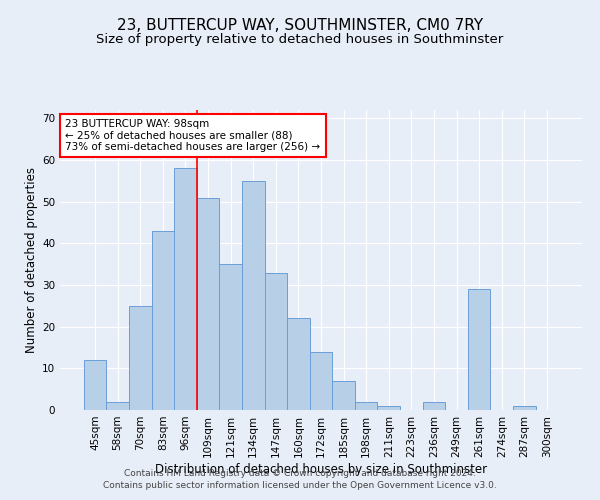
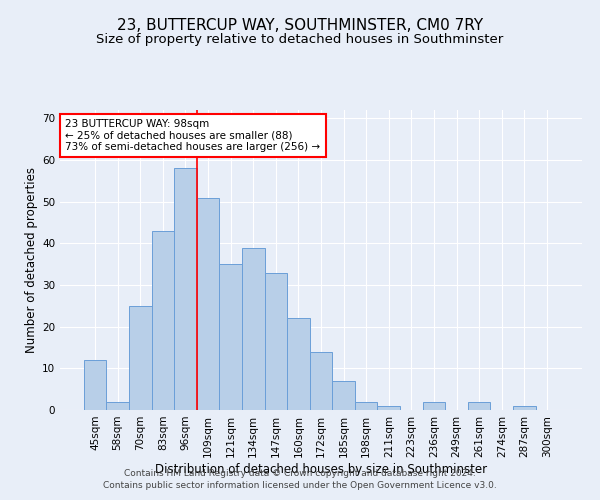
134sqm: 55 -> 39
261sqm: 29 -> 2
